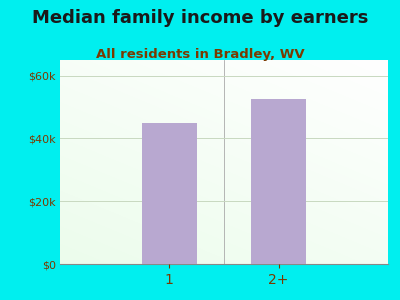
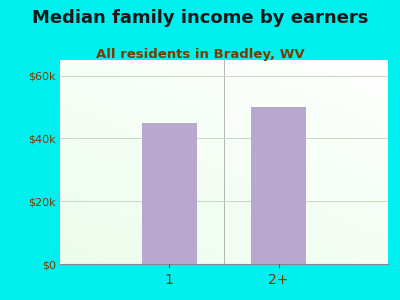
2+: $52.5k -> $50.0k
